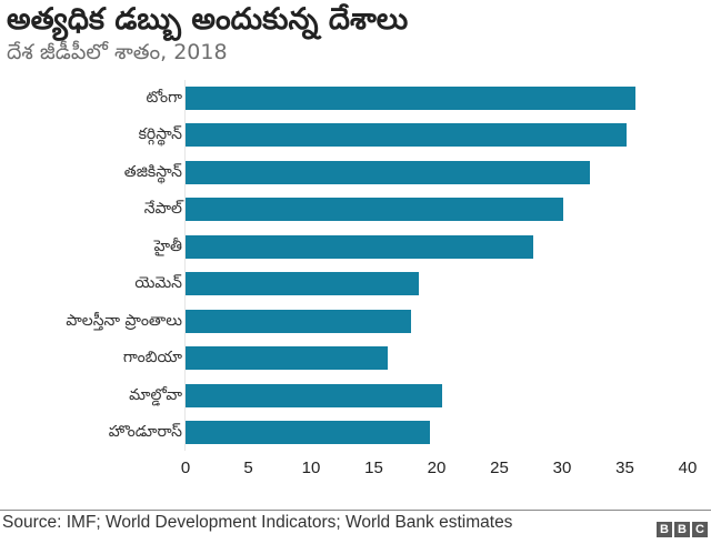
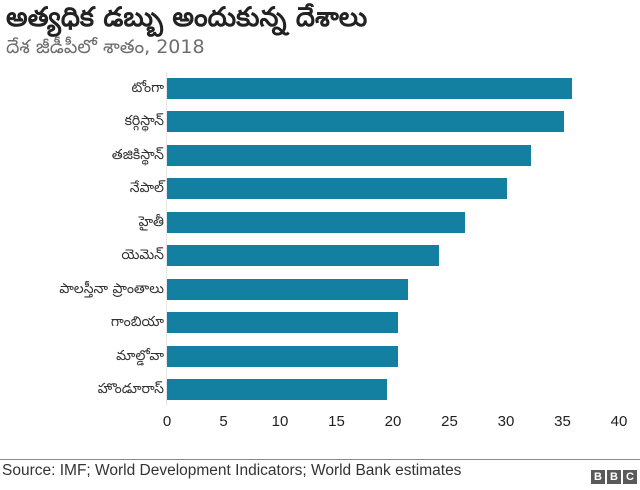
హైతీ: 27.7 -> 26.4
యెమెన్: 18.6 -> 24.1
పాలస్తీనా ప్రాంతాలు: 18.0 -> 21.3
గాంబియా: 16.1 -> 20.4
